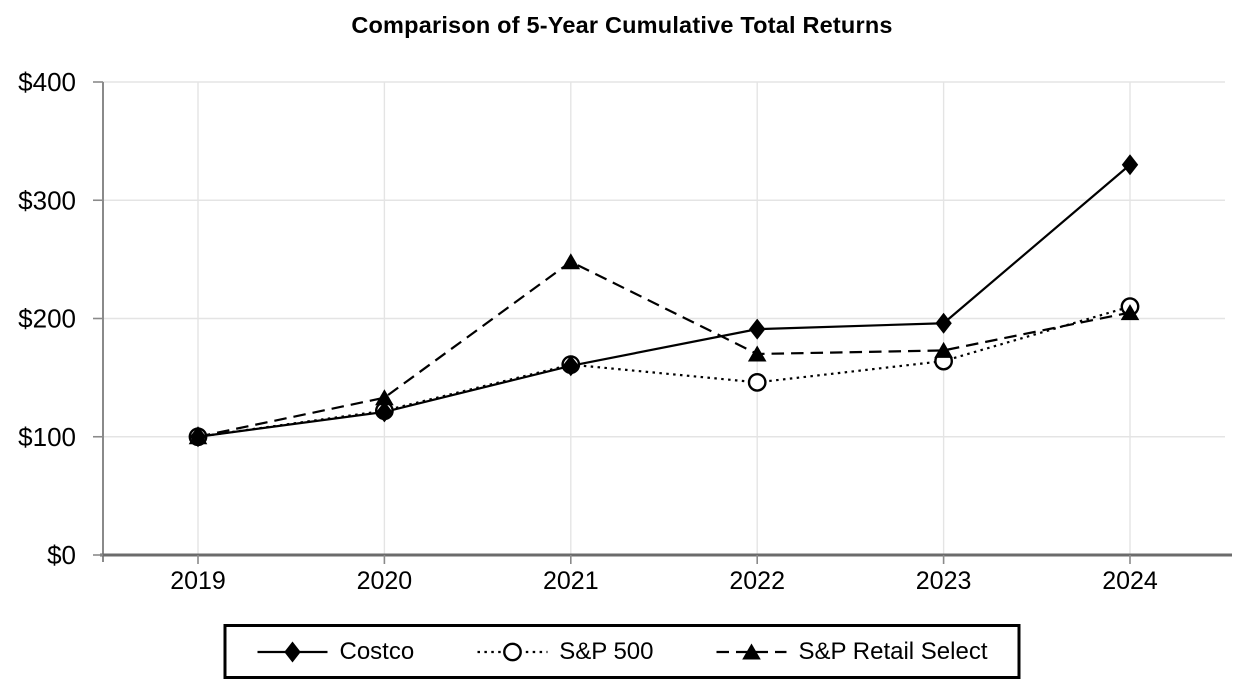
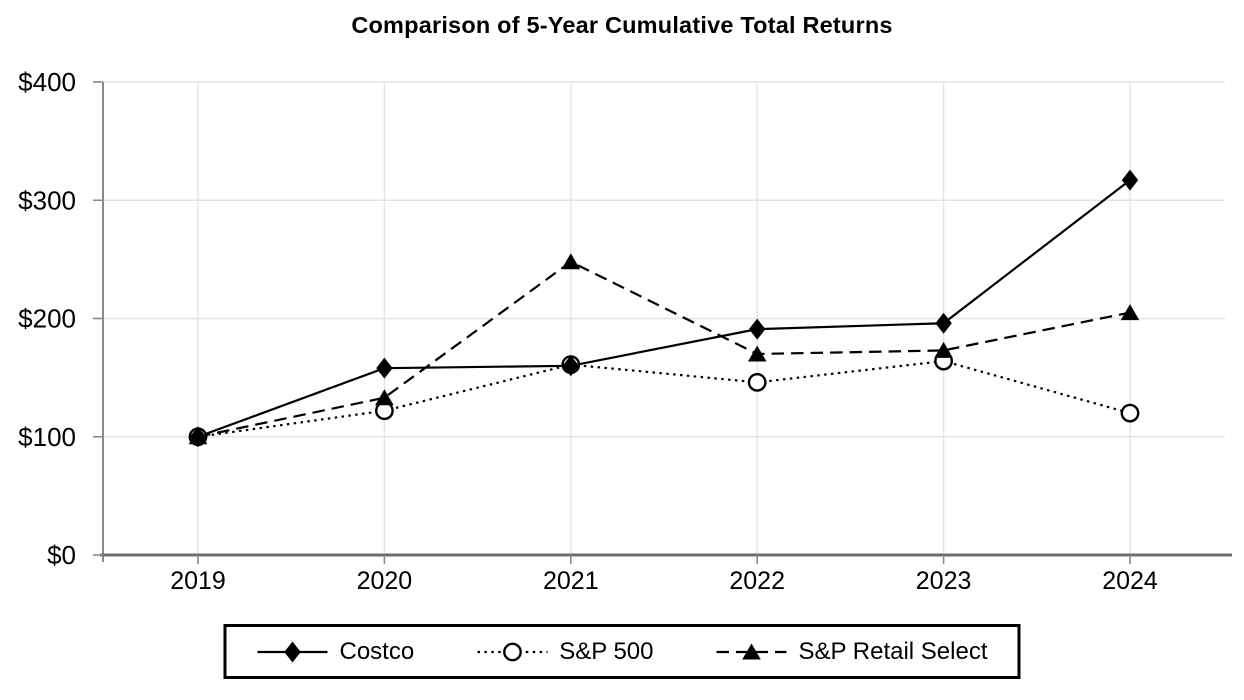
Costco/2020: $121 -> $158
Costco/2024: $330 -> $317
S&P 500/2024: $210 -> $120
